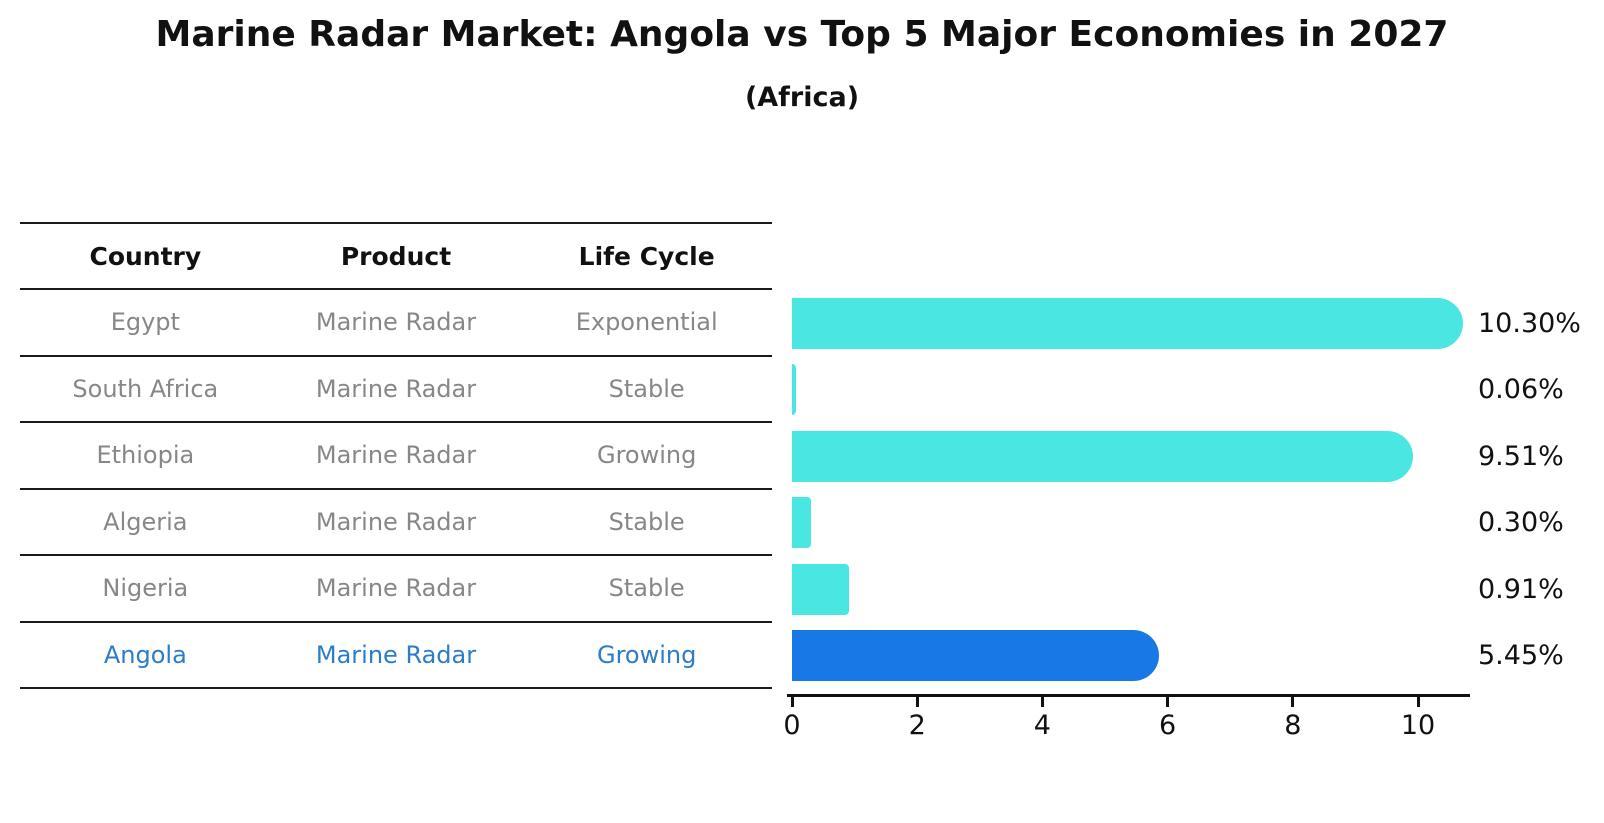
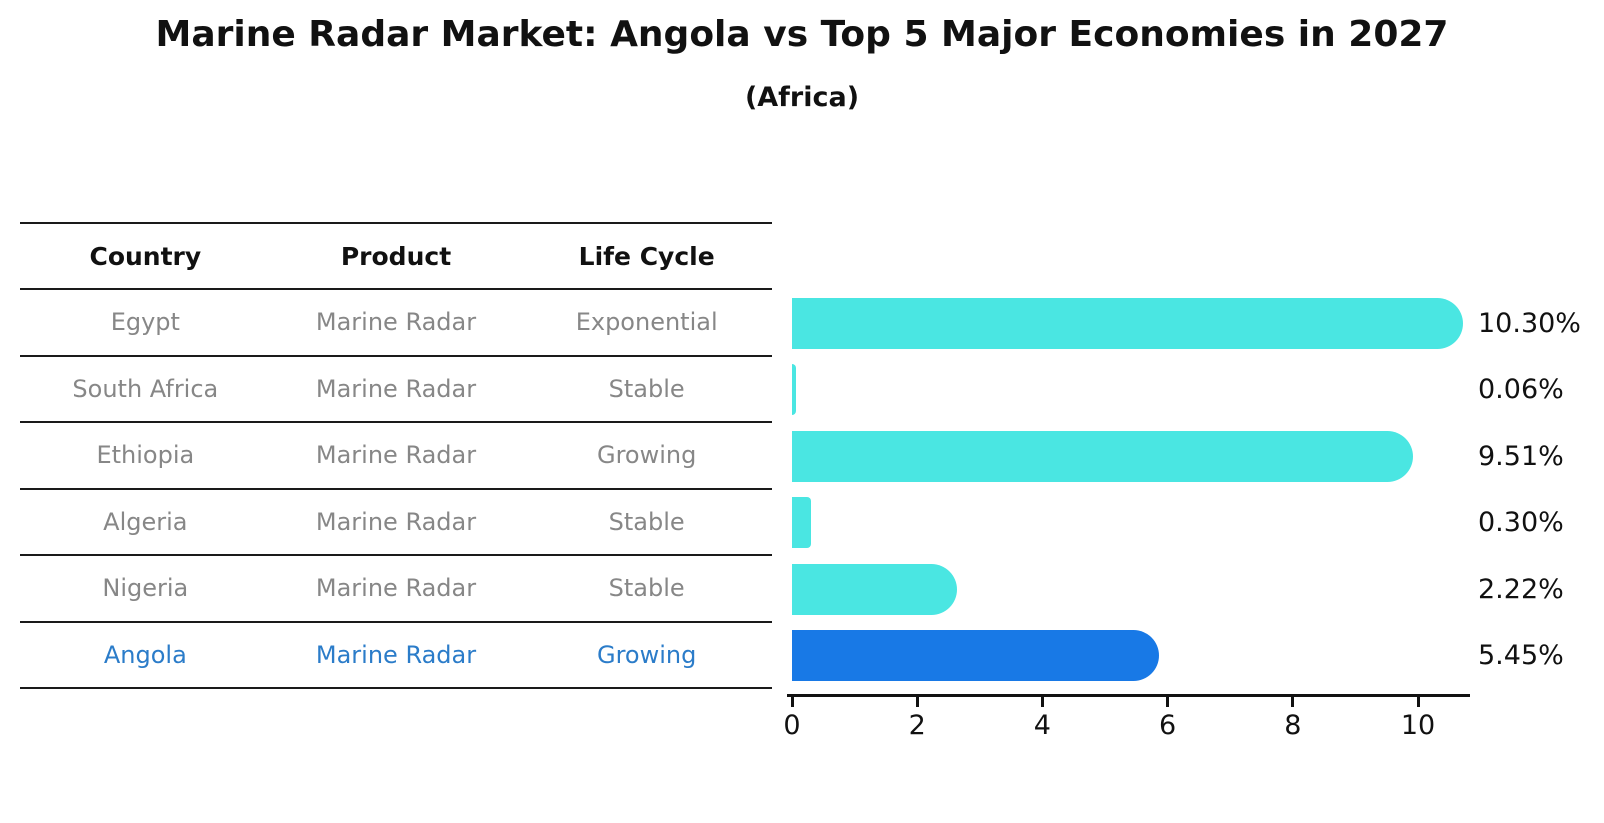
Nigeria: 0.91% -> 2.22%
